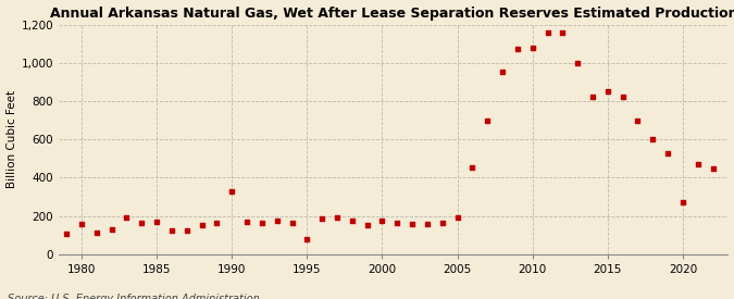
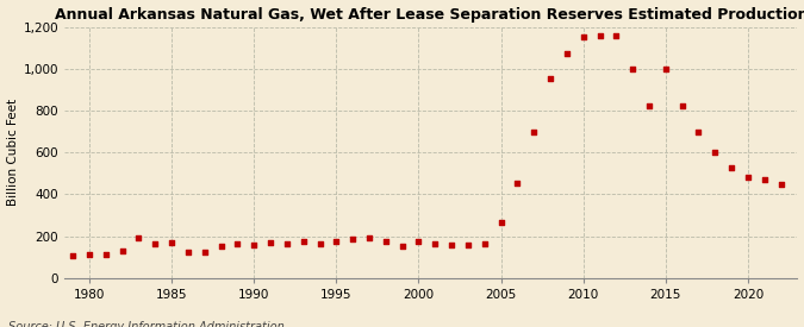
1980: 160 -> 120
1990: 330 -> 160
1995: 80 -> 180
2005: 190 -> 260
2010: 1,080 -> 1,150
2015: 850 -> 1,000
2020: 270 -> 480
